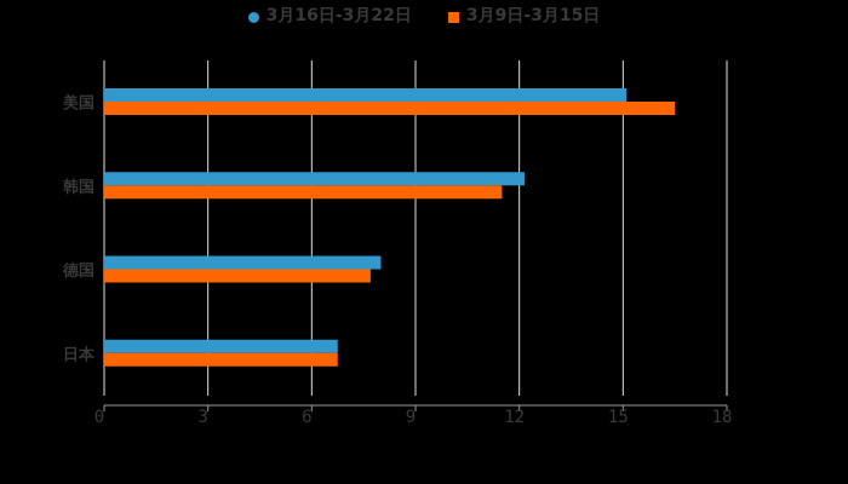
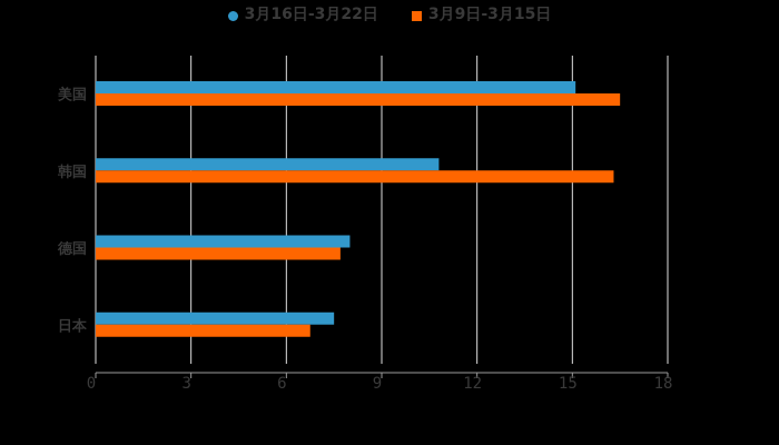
3月16日-3月22日/韩国: 12.2 -> 10.8
3月9日-3月15日/韩国: 11.5 -> 16.3
3月16日-3月22日/日本: 6.8 -> 7.5
